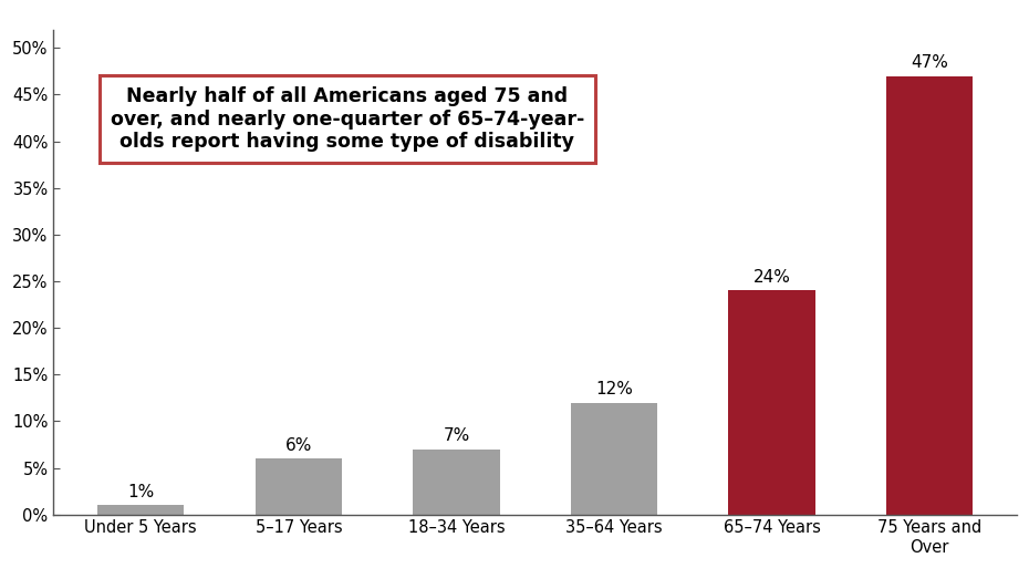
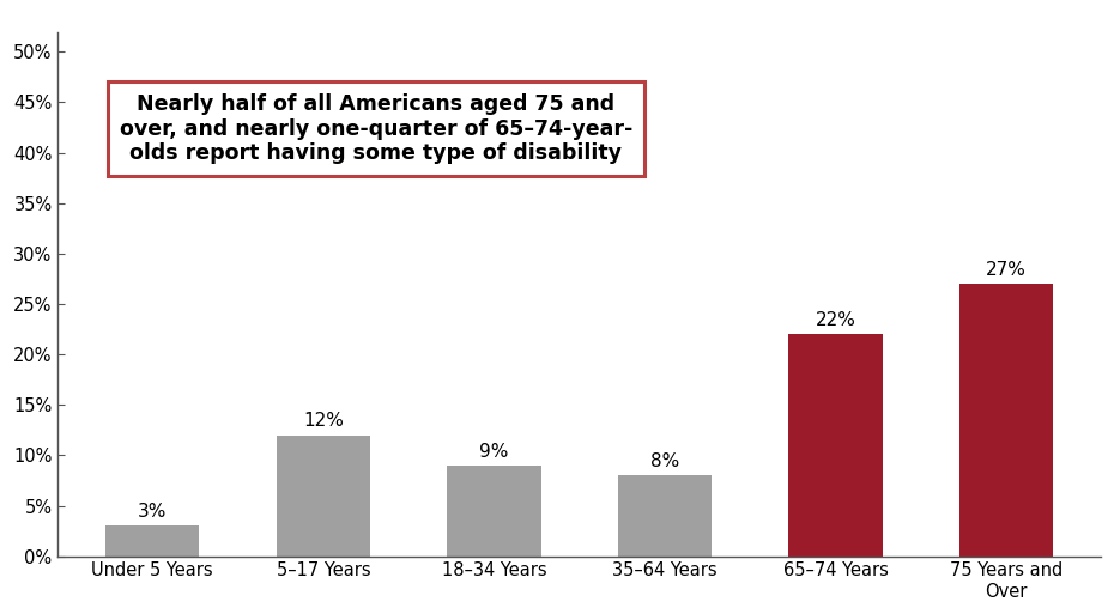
Under 5 Years: 1% -> 3%
5–17 Years: 6% -> 12%
18–34 Years: 7% -> 9%
35–64 Years: 12% -> 8%
65–74 Years: 24% -> 22%
75 Years and Over: 47% -> 27%
